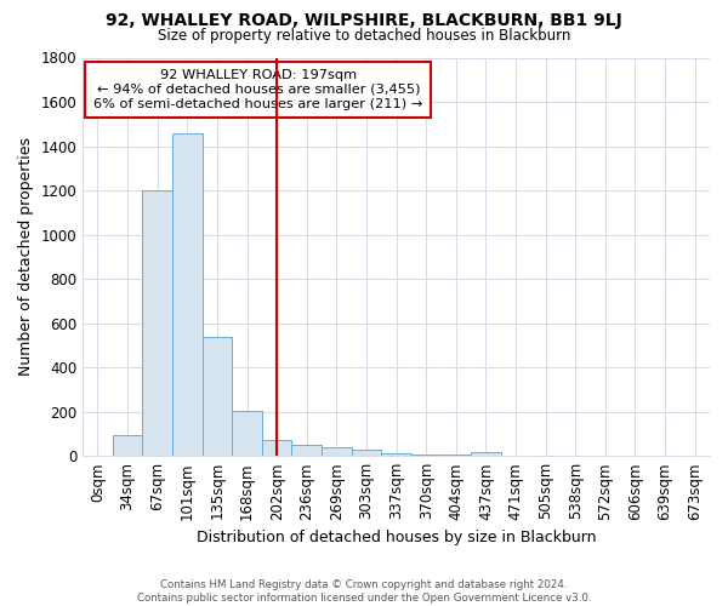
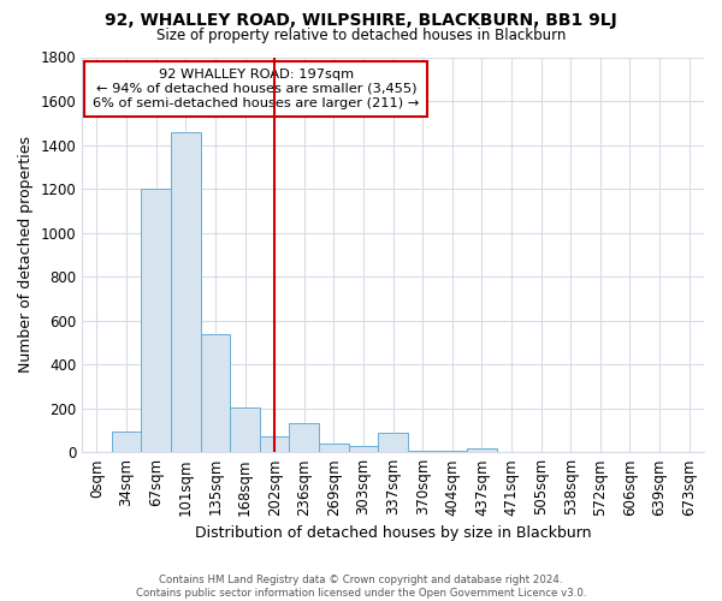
236sqm: 50 -> 130
337sqm: 10 -> 90
